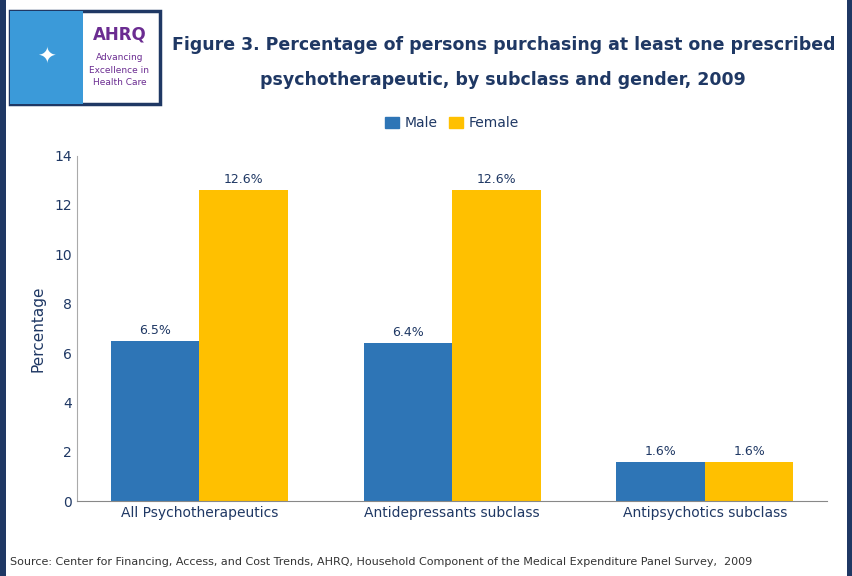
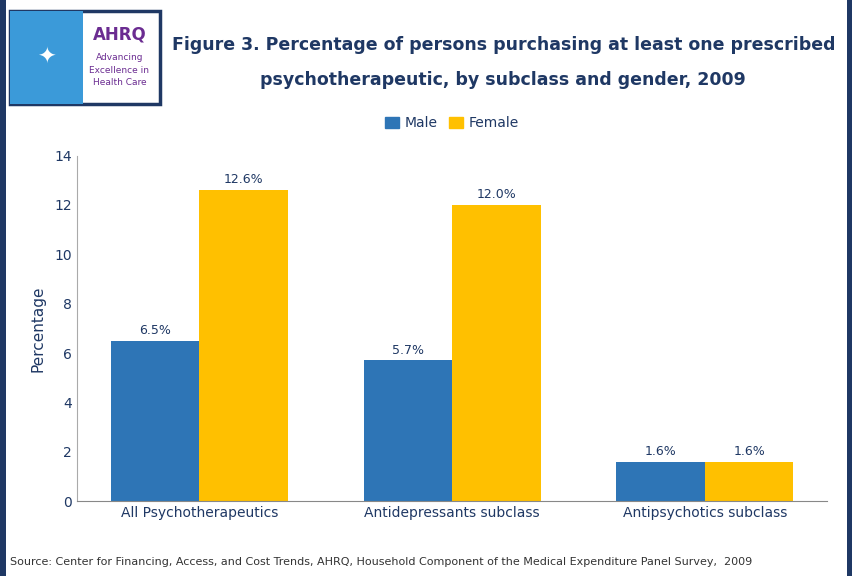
Male/Antidepressants subclass: 6.4% -> 5.7%
Female/Antidepressants subclass: 12.6% -> 12.0%
